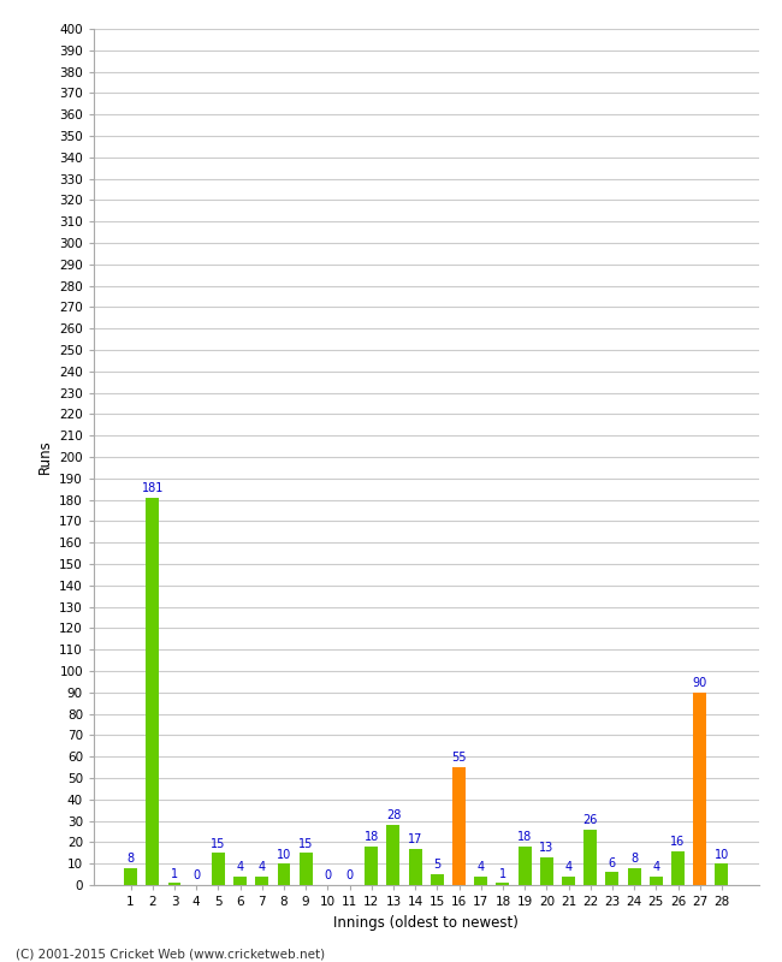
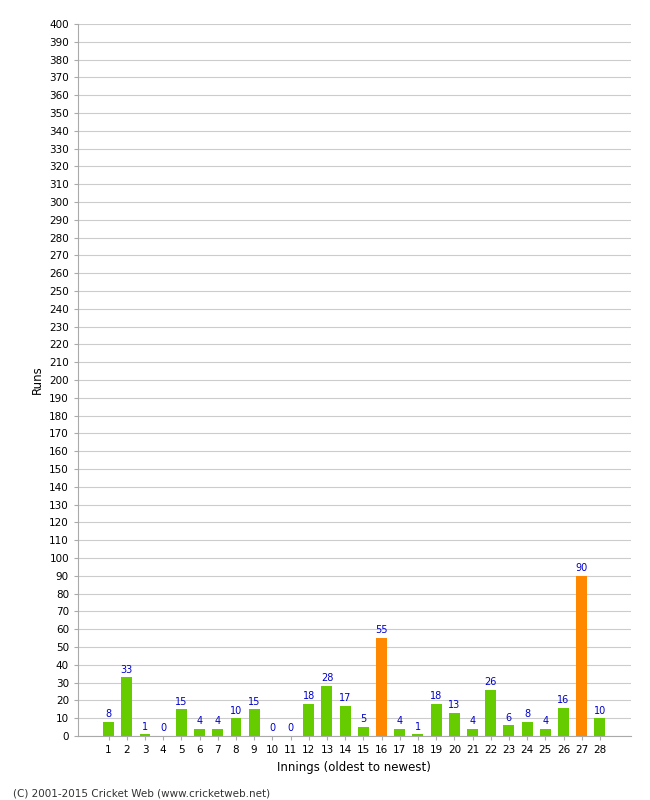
2: 181 -> 33
